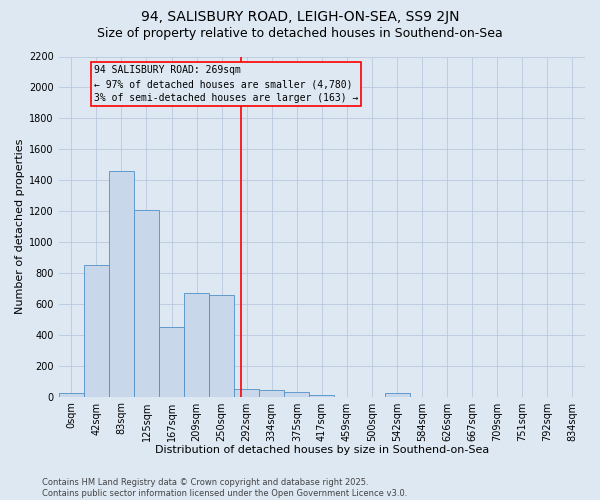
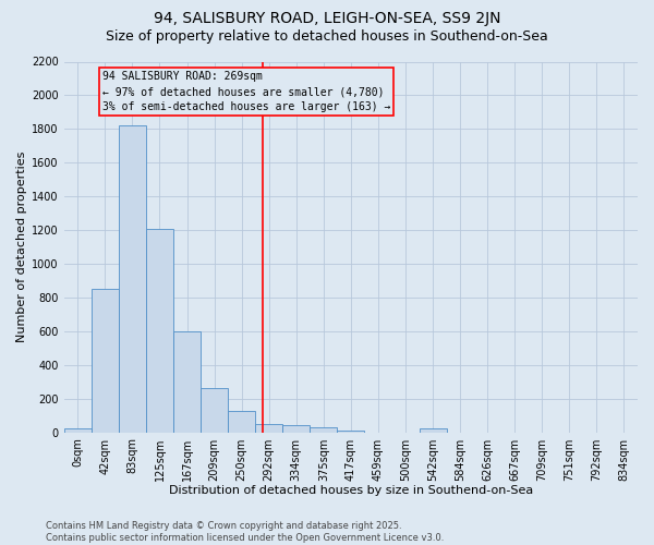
83sqm: 1460 -> 1820
167sqm: 450 -> 600
209sqm: 670 -> 260
250sqm: 660 -> 120
